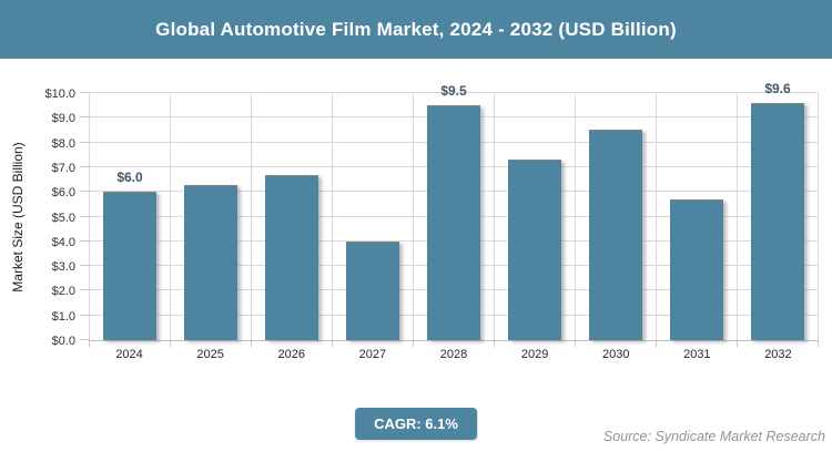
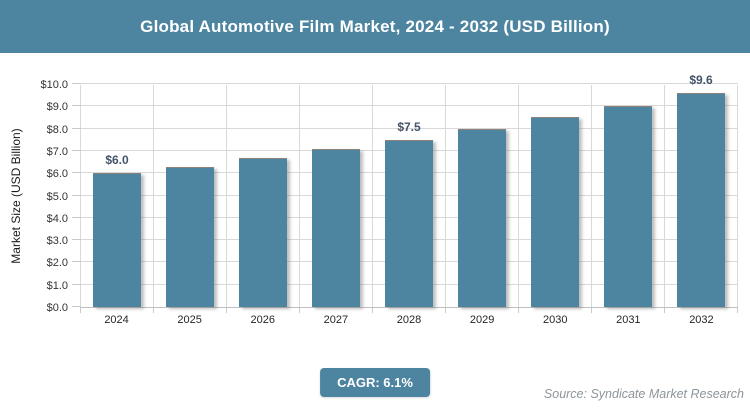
2027: $4.0 -> $7.1
2028: $9.5 -> $7.5
2029: $7.3 -> $8.0
2031: $5.7 -> $9.0
